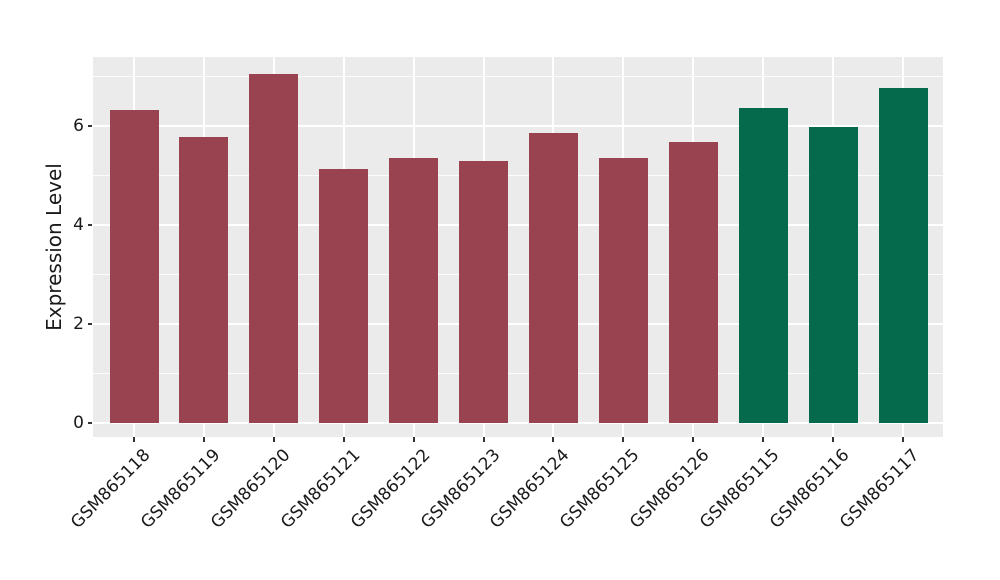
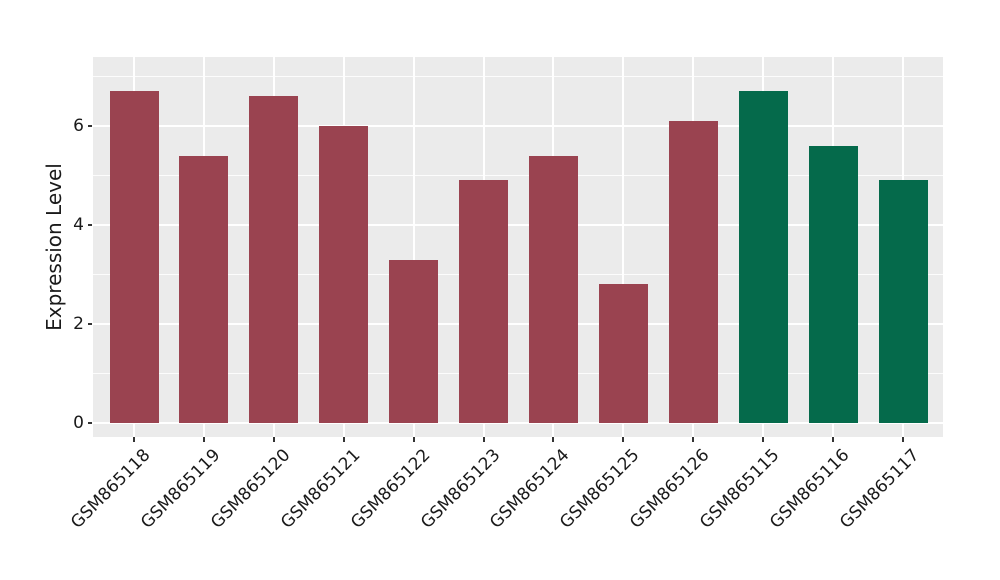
GSM865118: 6.3 -> 6.7
GSM865119: 5.8 -> 5.4
GSM865120: 7.1 -> 6.6
GSM865121: 5.1 -> 6.0
GSM865122: 5.3 -> 3.3
GSM865123: 5.3 -> 4.9
GSM865124: 5.9 -> 5.4
GSM865125: 5.3 -> 2.8
GSM865126: 5.7 -> 6.1
GSM865115: 6.4 -> 6.7
GSM865116: 6.0 -> 5.6
GSM865117: 6.8 -> 4.9
